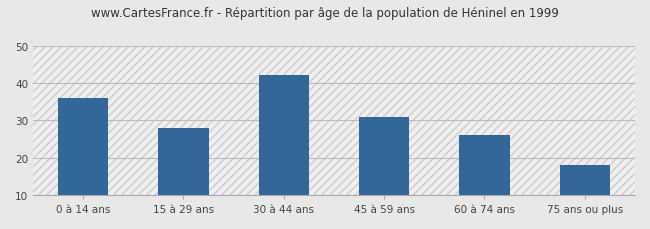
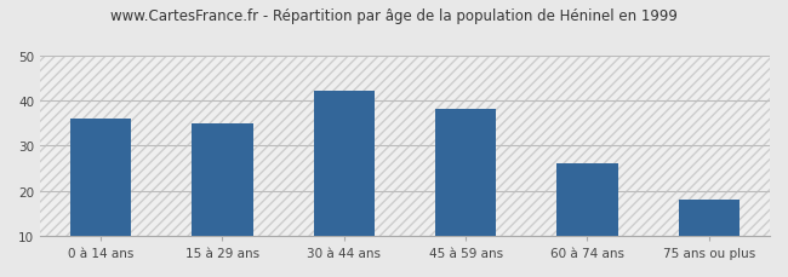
15 à 29 ans: 28 -> 35
45 à 59 ans: 31 -> 38
